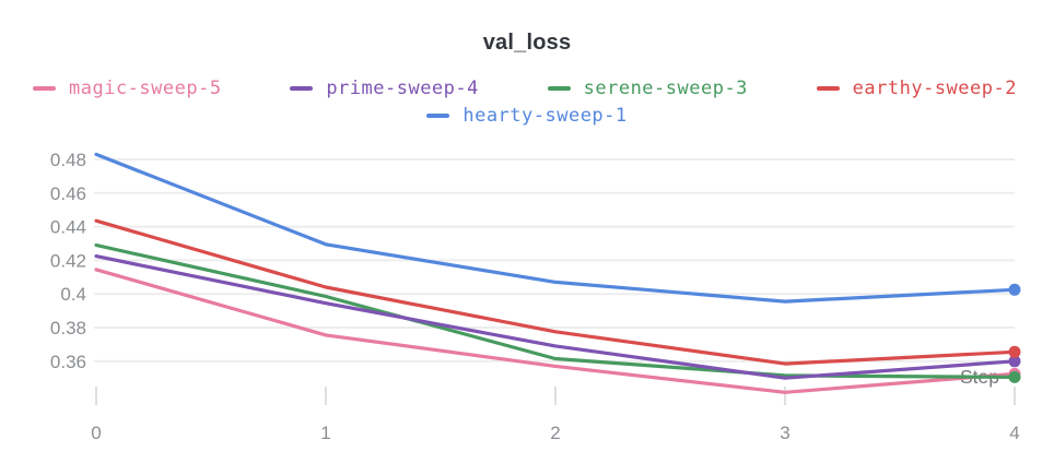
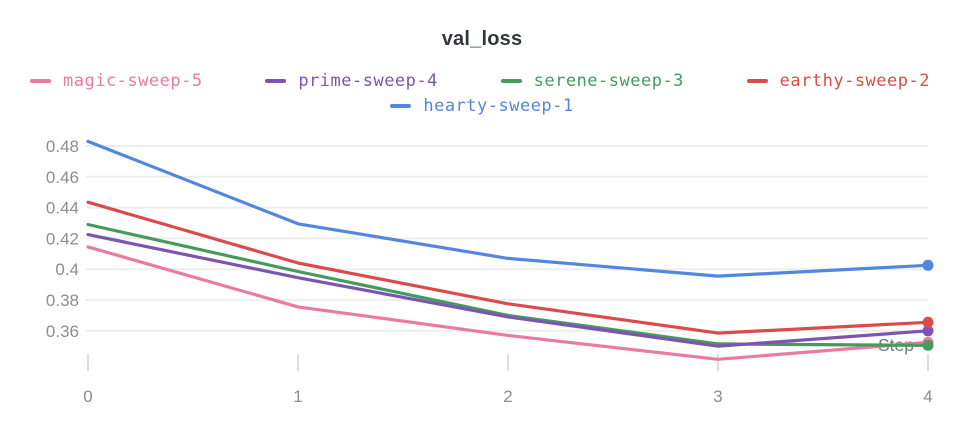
serene-sweep-3/2: 0.361 -> 0.370
